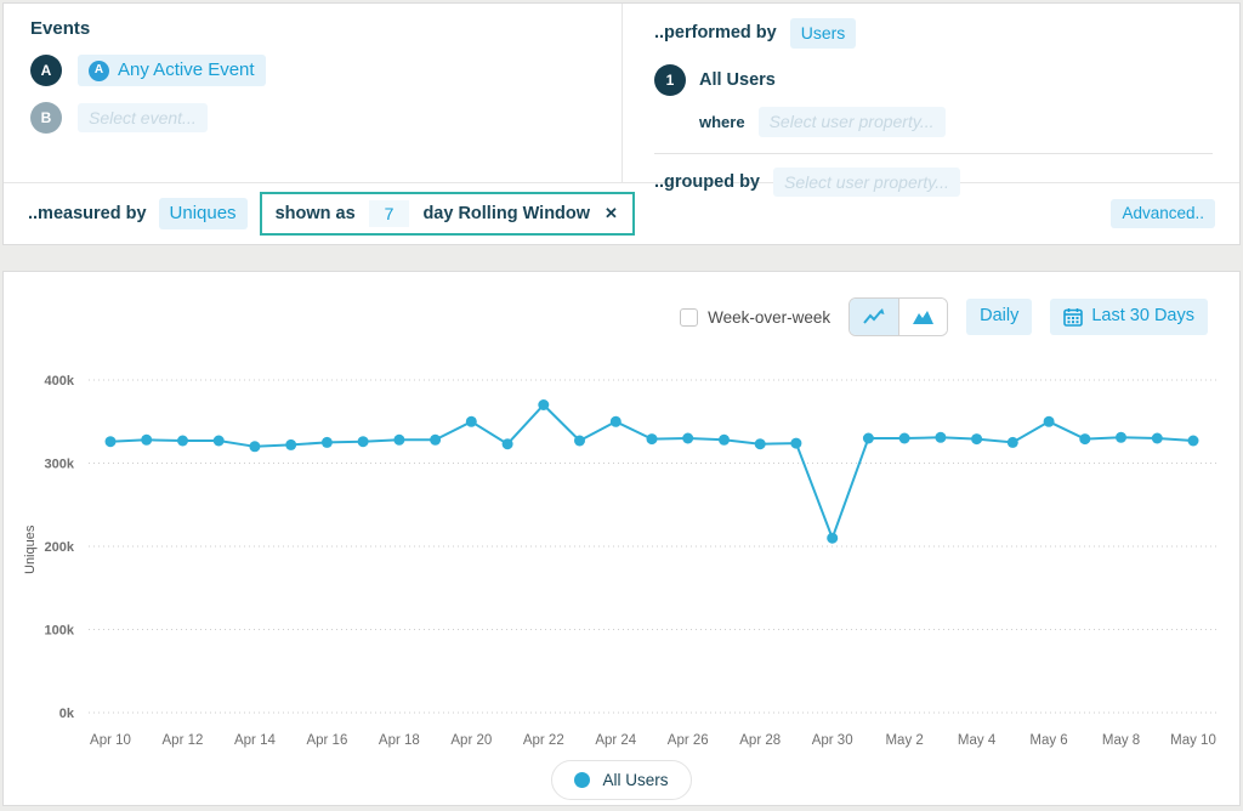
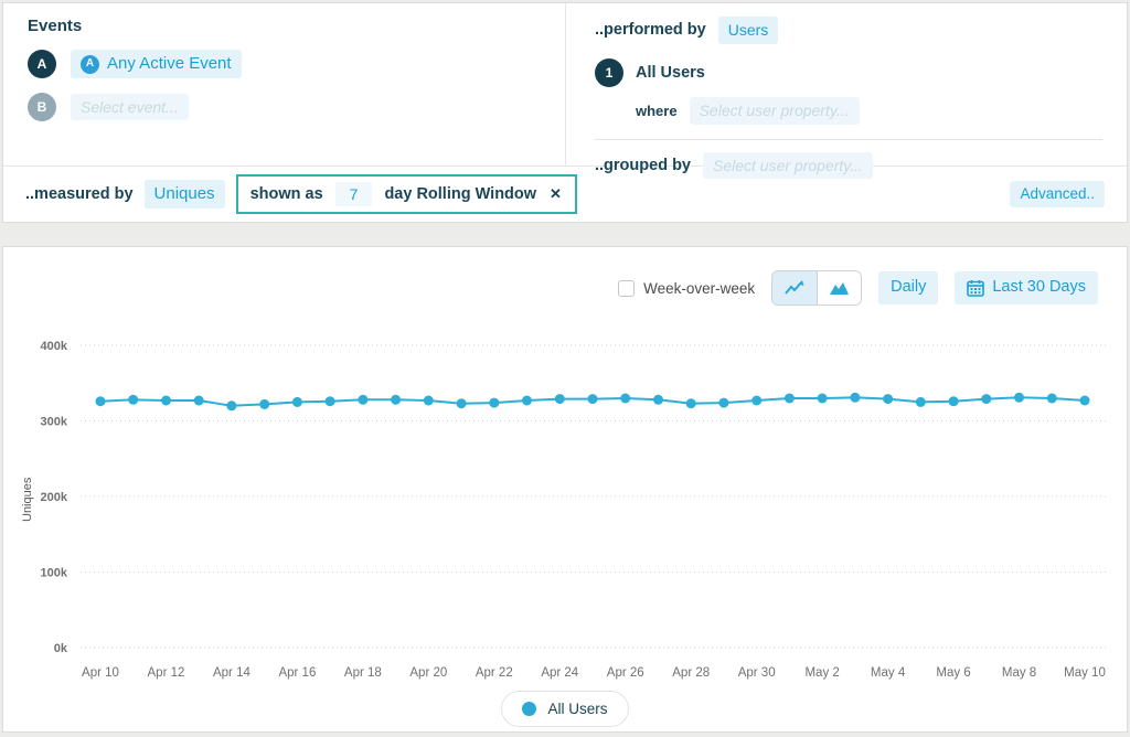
Apr 20: 350k -> 330k
Apr 22: 370k -> 320k
Apr 24: 350k -> 330k
Apr 30: 210k -> 330k
May 6: 350k -> 330k
